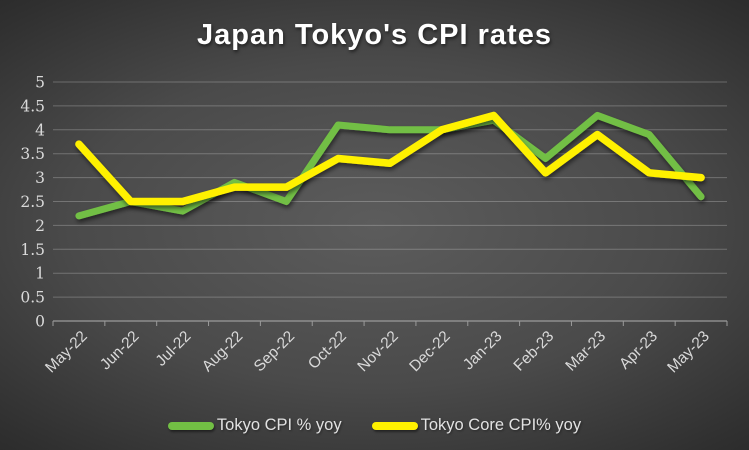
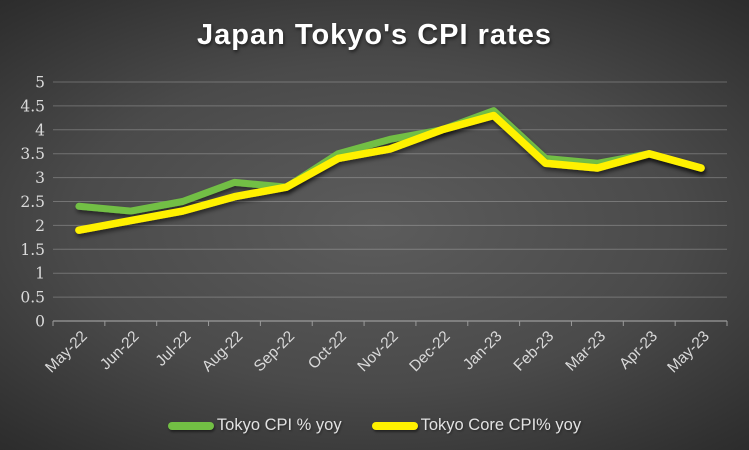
Tokyo CPI % yoy/May-22: 2.2 -> 2.4
Tokyo Core CPI% yoy/May-22: 3.7 -> 1.9
Tokyo CPI % yoy/Jun-22: 2.5 -> 2.3
Tokyo Core CPI% yoy/Jun-22: 2.5 -> 2.1
Tokyo CPI % yoy/Jul-22: 2.3 -> 2.5
Tokyo Core CPI% yoy/Jul-22: 2.5 -> 2.3
Tokyo Core CPI% yoy/Aug-22: 2.8 -> 2.6
Tokyo CPI % yoy/Sep-22: 2.5 -> 2.8
Tokyo CPI % yoy/Oct-22: 4.1 -> 3.5
Tokyo CPI % yoy/Nov-22: 4.0 -> 3.8
Tokyo Core CPI% yoy/Nov-22: 3.3 -> 3.6
Tokyo CPI % yoy/Jan-23: 4.2 -> 4.4
Tokyo Core CPI% yoy/Feb-23: 3.1 -> 3.3
Tokyo CPI % yoy/Mar-23: 4.3 -> 3.3
Tokyo Core CPI% yoy/Mar-23: 3.9 -> 3.2
Tokyo CPI % yoy/Apr-23: 3.9 -> 3.5
Tokyo Core CPI% yoy/Apr-23: 3.1 -> 3.5
Tokyo CPI % yoy/May-23: 2.6 -> 3.2
Tokyo Core CPI% yoy/May-23: 3.0 -> 3.2
